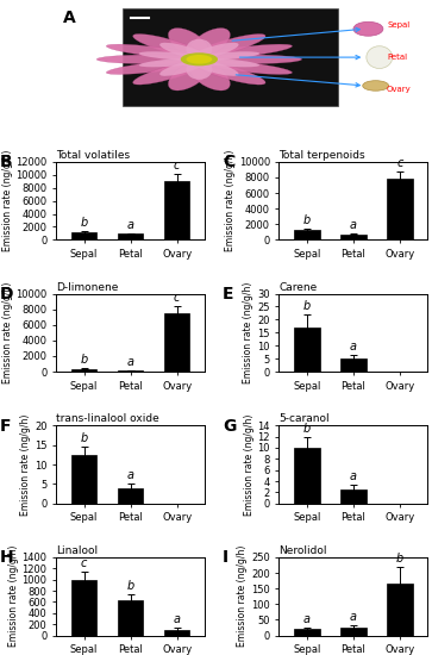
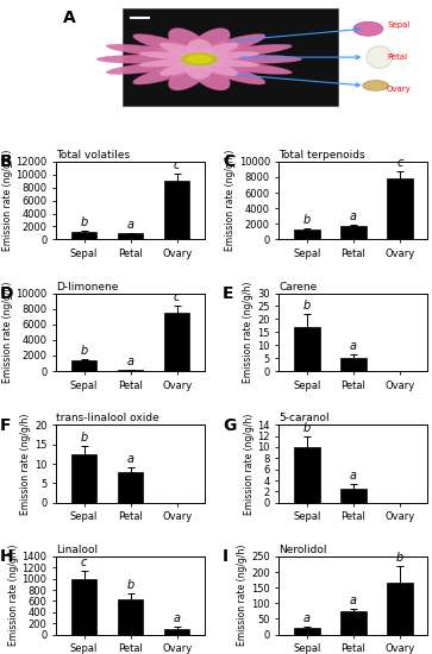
Total terpenoids/Petal: 700 -> 1800
D-limonene/Sepal: 400 -> 1400
trans-linalool oxide/Petal: 4.0 -> 8.0
Nerolidol/Petal: 25 -> 75
